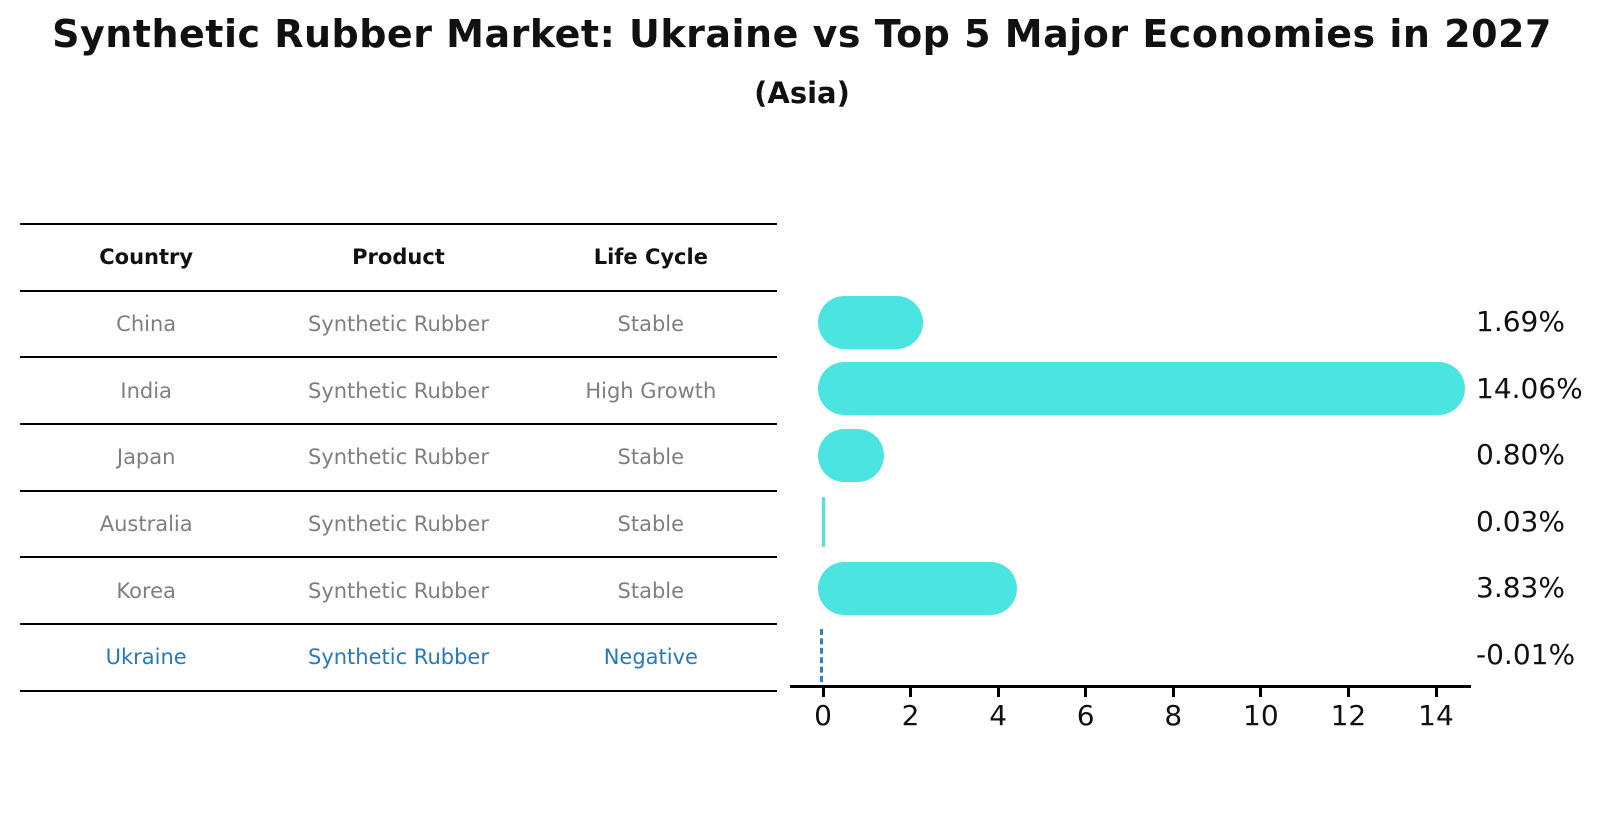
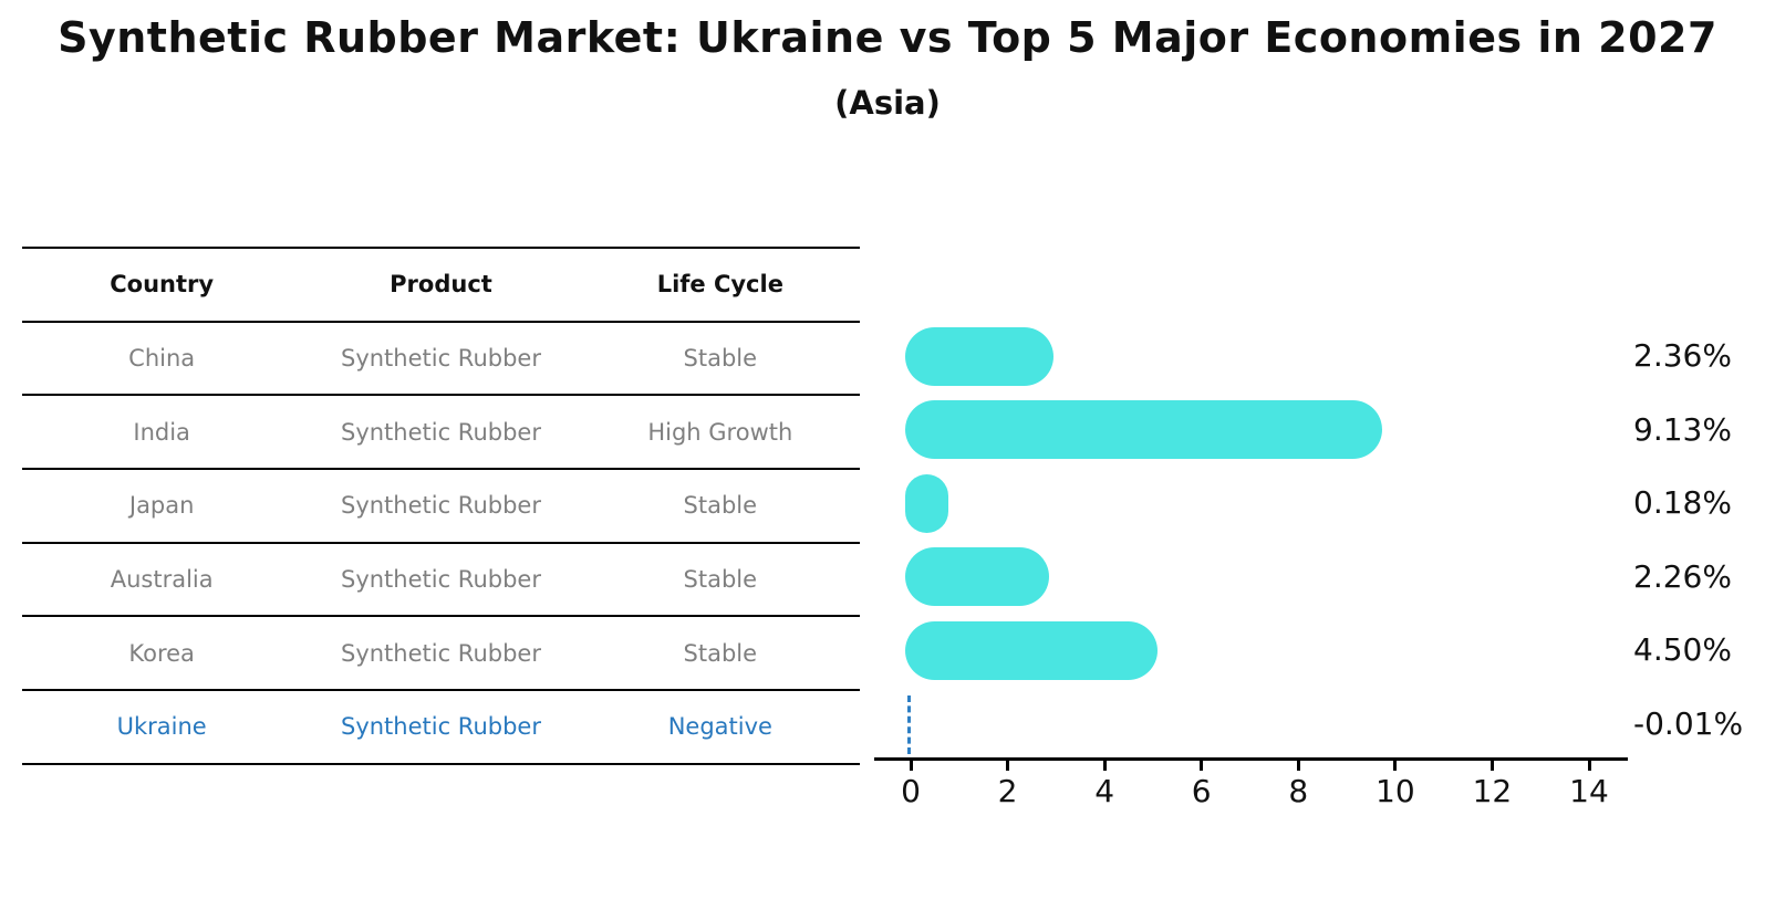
China: 1.69% -> 2.36%
India: 14.06% -> 9.13%
Japan: 0.80% -> 0.18%
Australia: 0.03% -> 2.26%
Korea: 3.83% -> 4.50%
